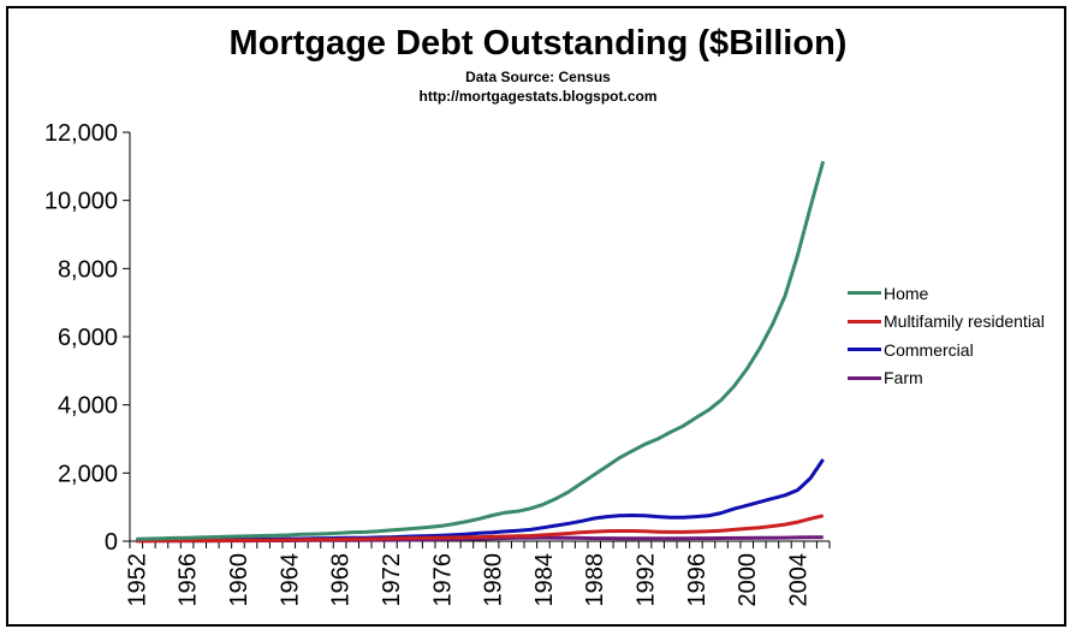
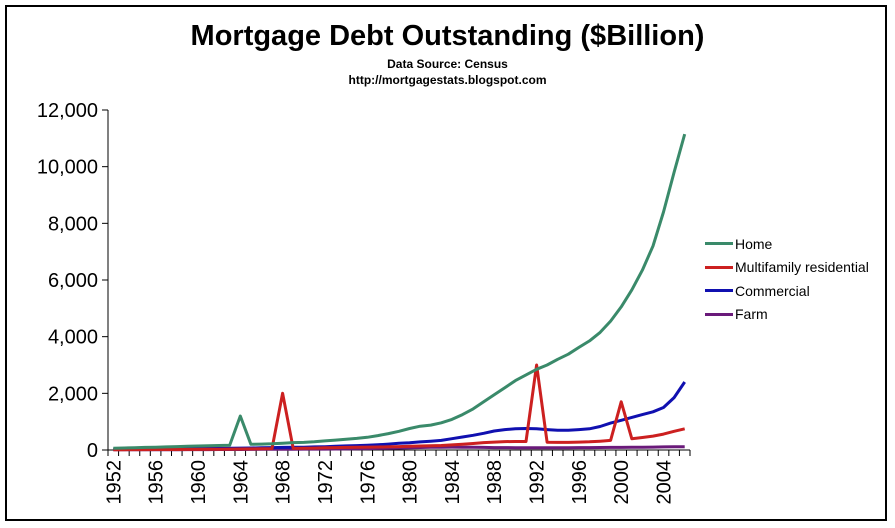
Home/1964: 200 -> 1200
Multifamily residential/1968: 100 -> 2000
Multifamily residential/1992: 300 -> 3000
Multifamily residential/2000: 400 -> 1700
